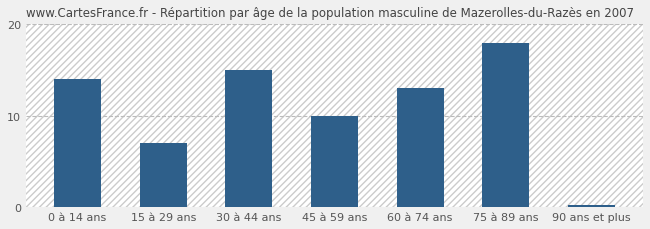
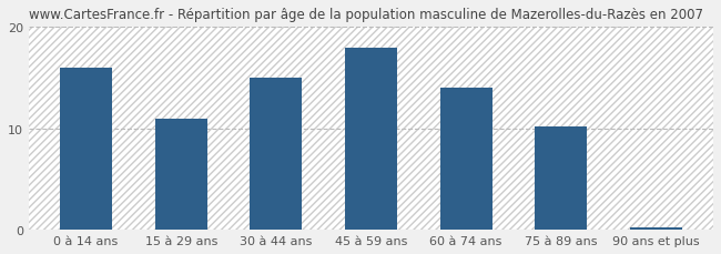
0 à 14 ans: 14.0 -> 16.0
15 à 29 ans: 7.0 -> 11.0
45 à 59 ans: 10.0 -> 18.0
60 à 74 ans: 13.0 -> 14.0
75 à 89 ans: 18.0 -> 10.2
